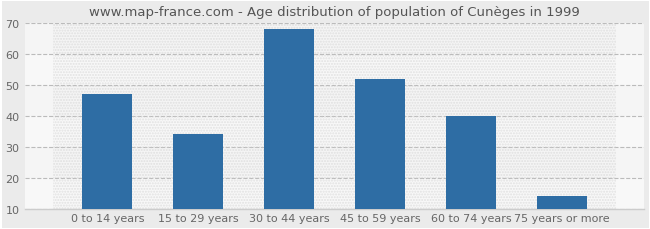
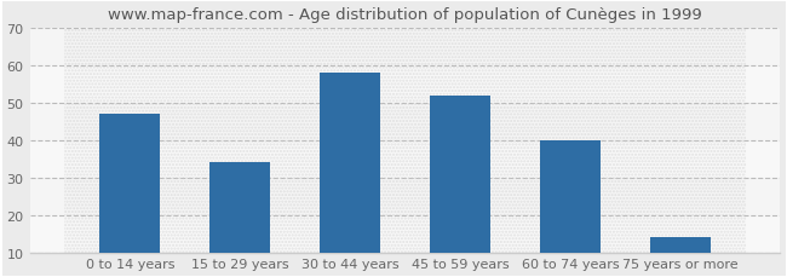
30 to 44 years: 68 -> 58
